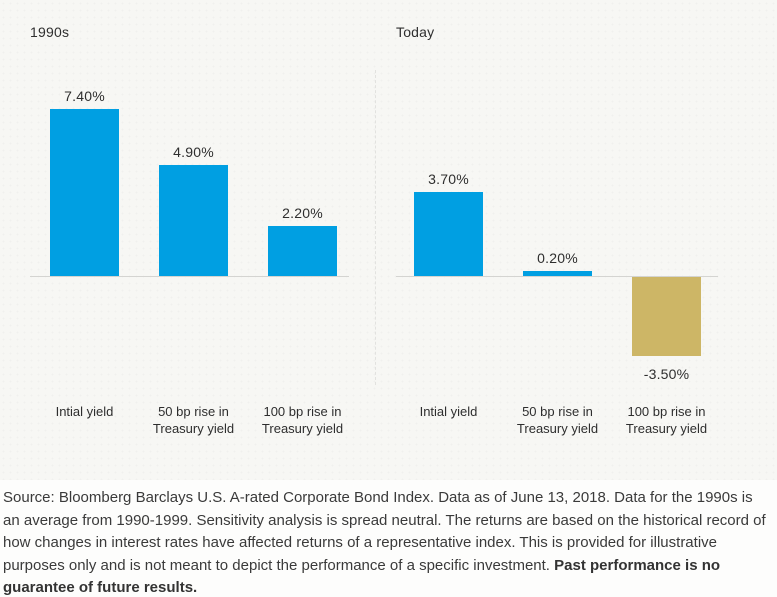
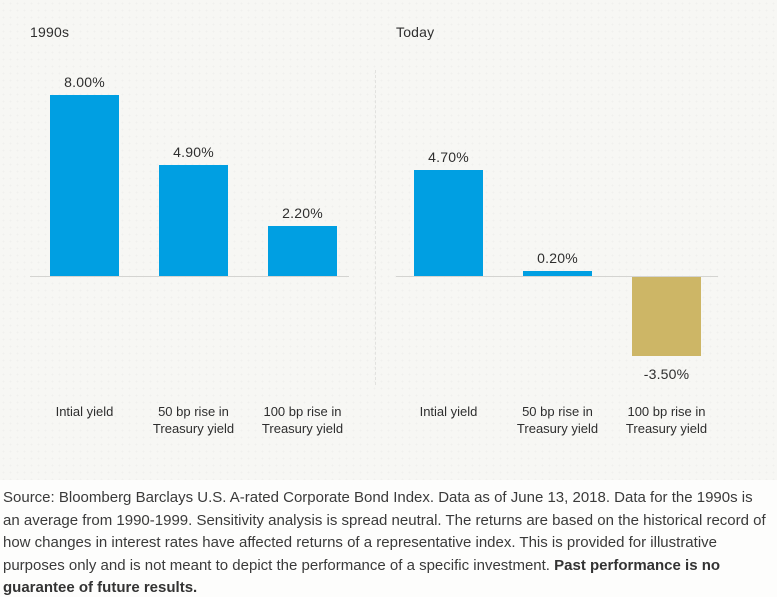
1990s/Intial yield: 7.40% -> 8.00%
Today/Intial yield: 3.70% -> 4.70%
